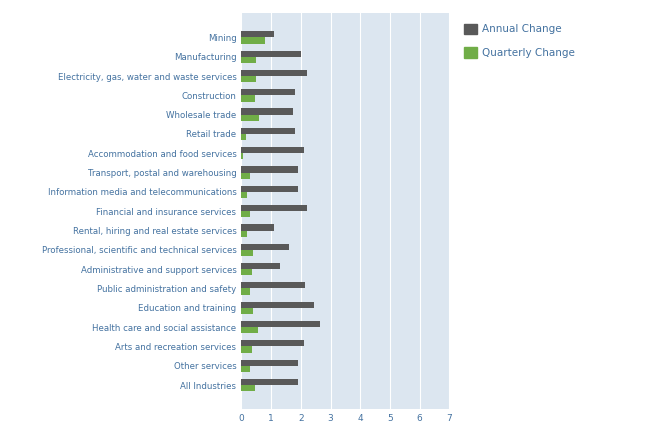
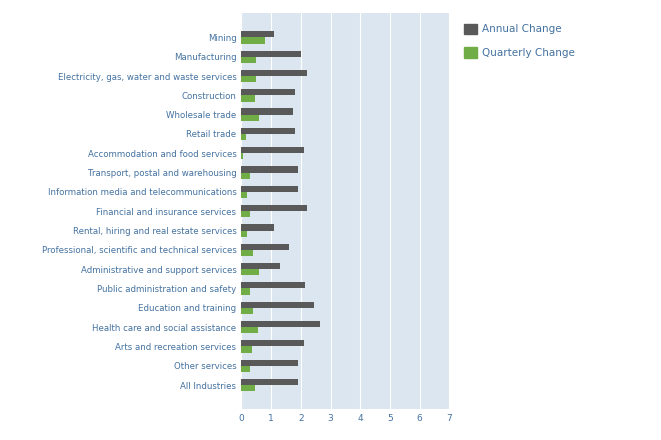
Quarterly Change/Administrative and support services: 0.35 -> 0.60
